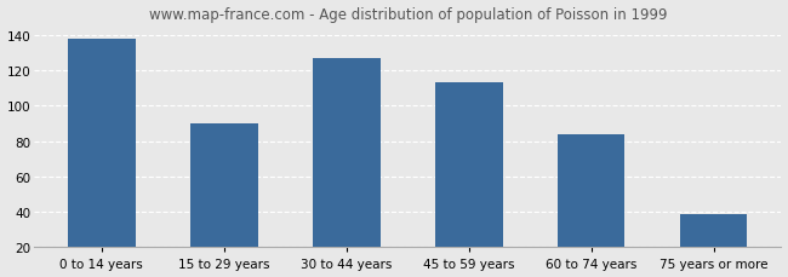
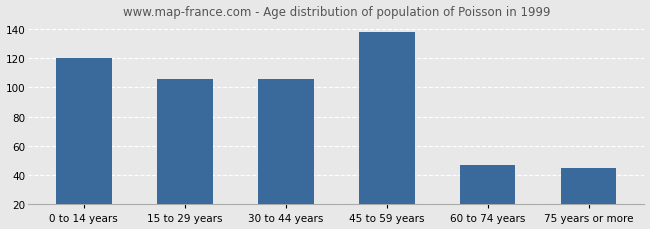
0 to 14 years: 138 -> 120
15 to 29 years: 90 -> 106
30 to 44 years: 127 -> 106
45 to 59 years: 113 -> 138
60 to 74 years: 84 -> 47
75 years or more: 39 -> 45
